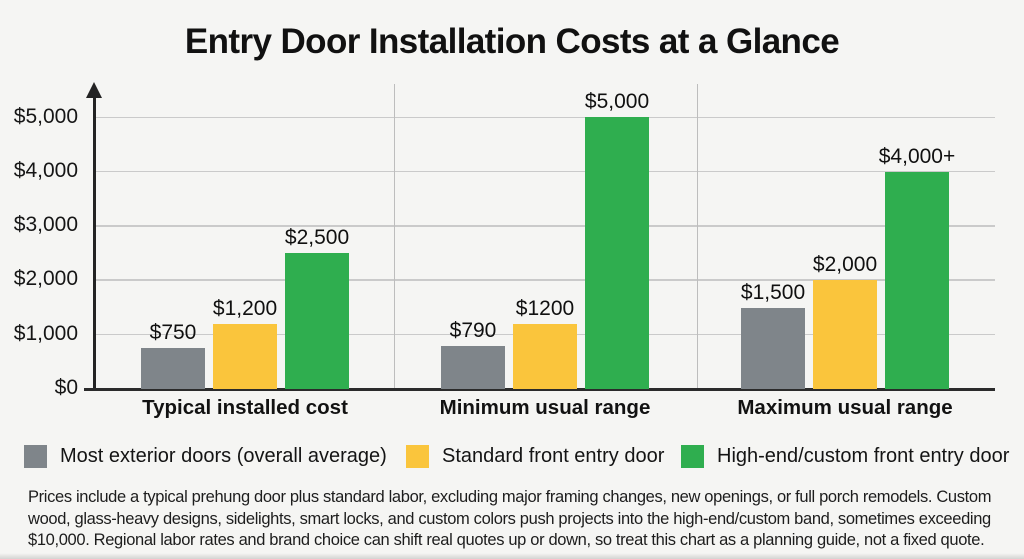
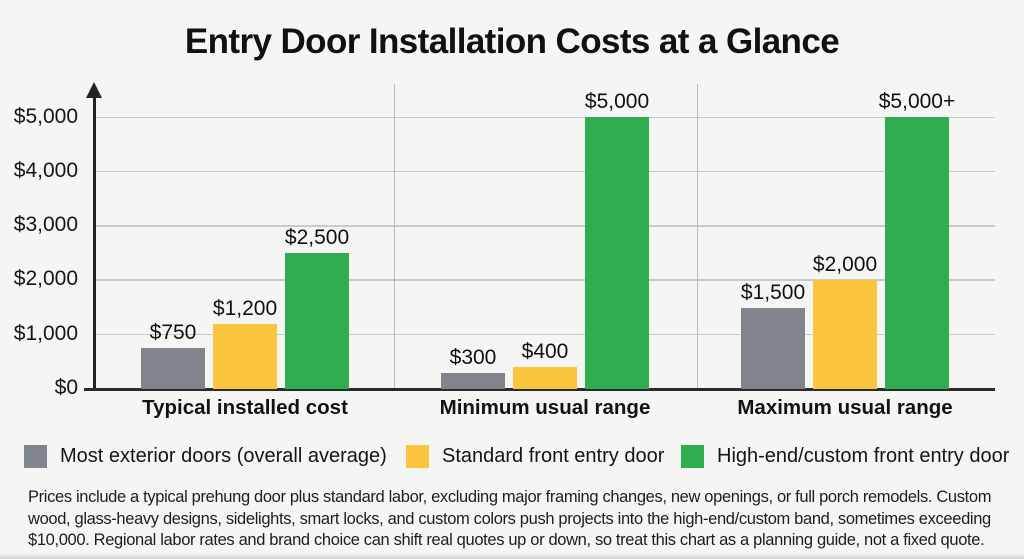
Most exterior doors (overall average)/Minimum usual range: $790 -> $300
Standard front entry door/Minimum usual range: $1200 -> $400
High-end/custom front entry door/Maximum usual range: 4,000 -> 5,000
